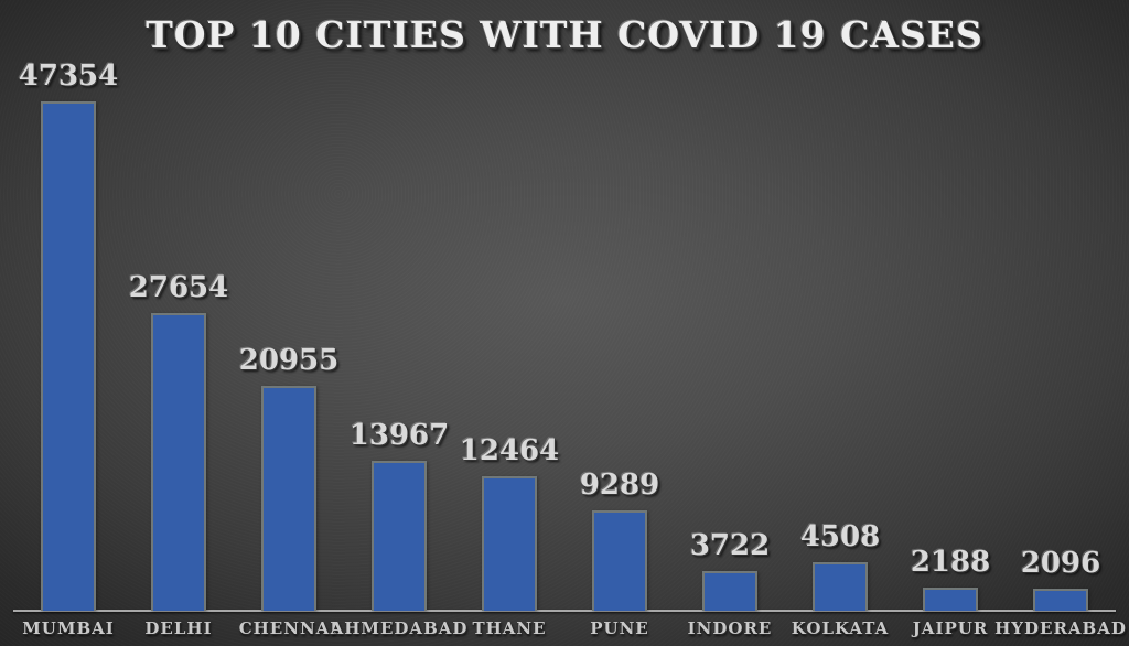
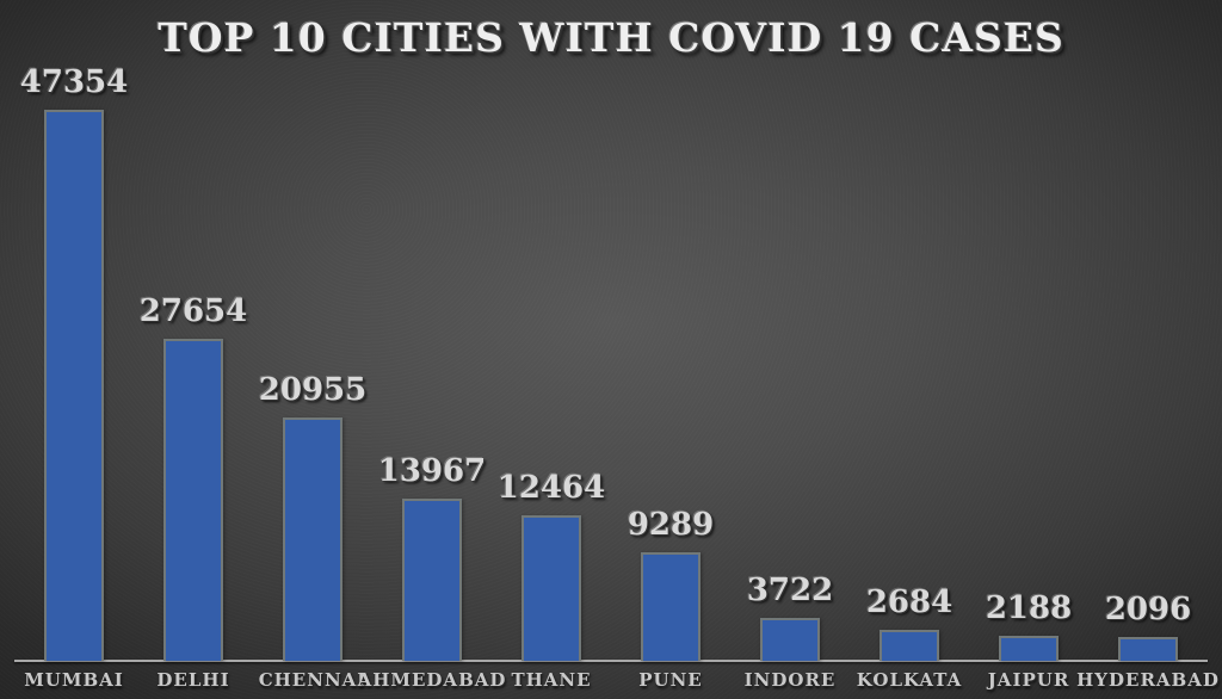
KOLKATA: 4508 -> 2684
